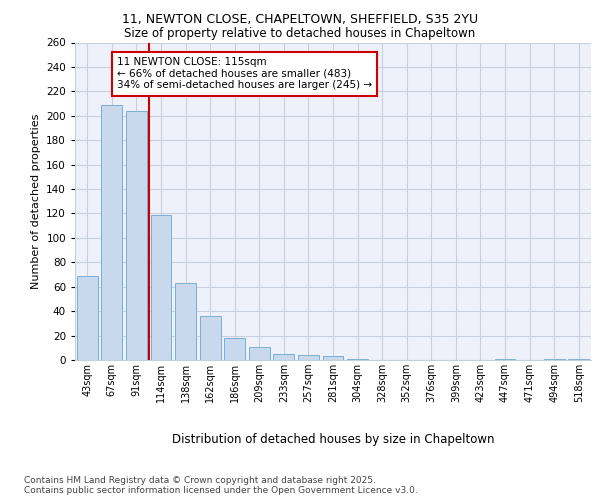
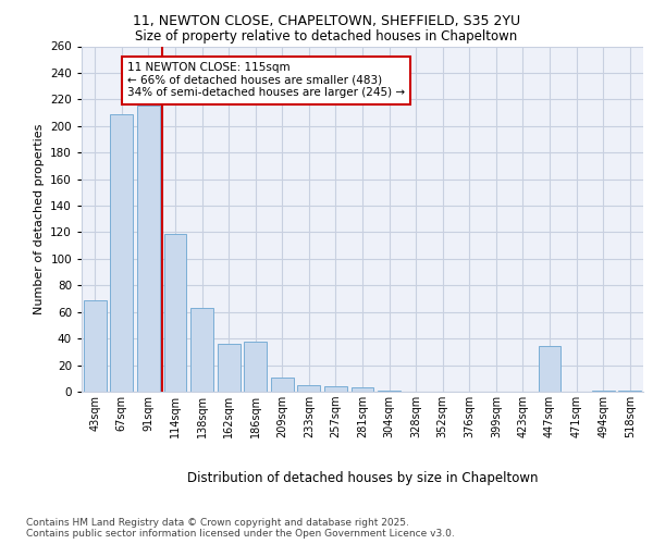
91sqm: 204 -> 215
186sqm: 18 -> 38
447sqm: 1 -> 34
